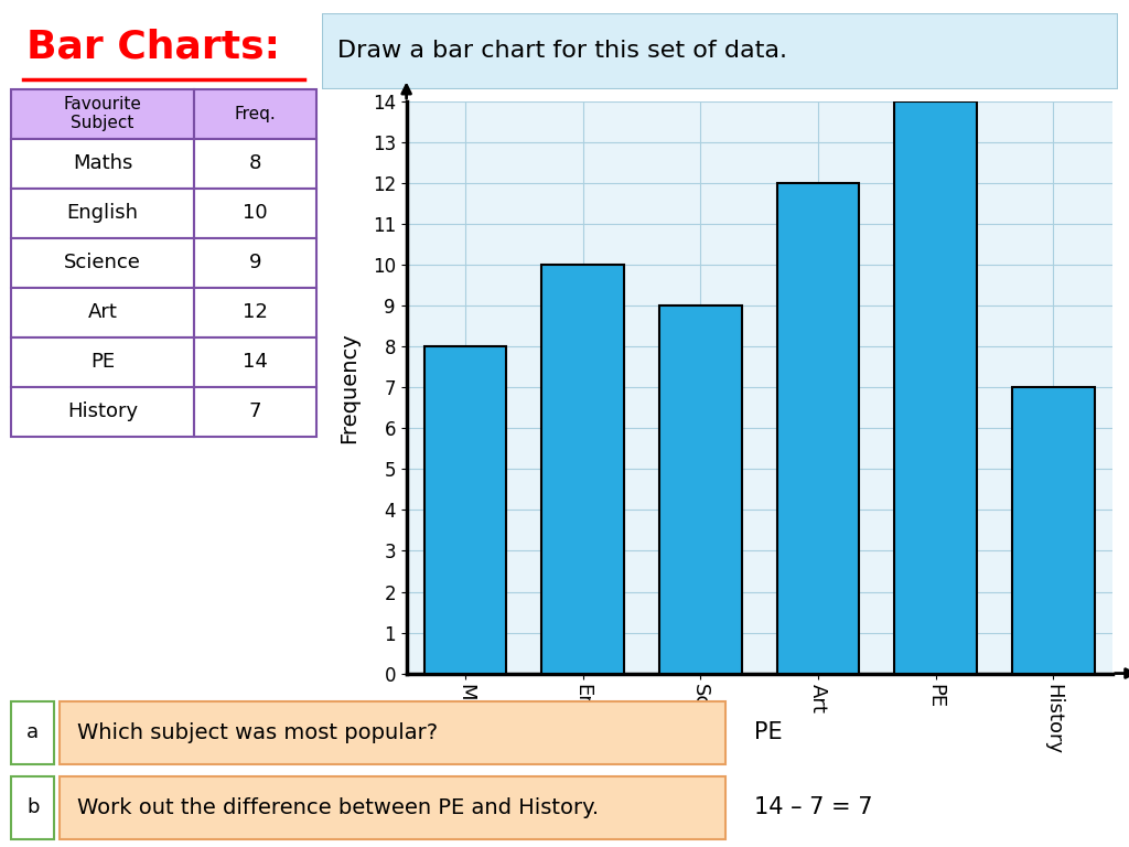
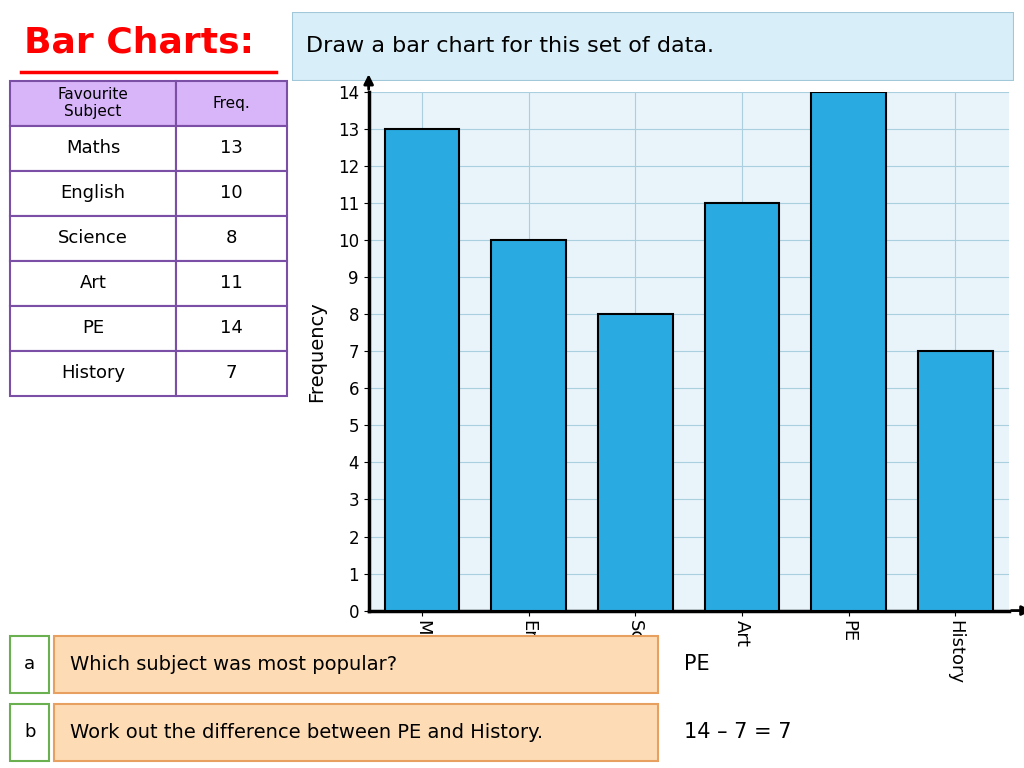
Maths: 8 -> 13
Science: 9 -> 8
Art: 12 -> 11
